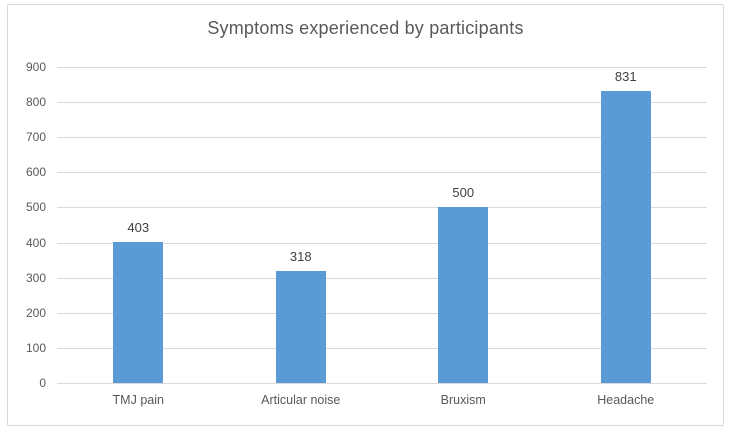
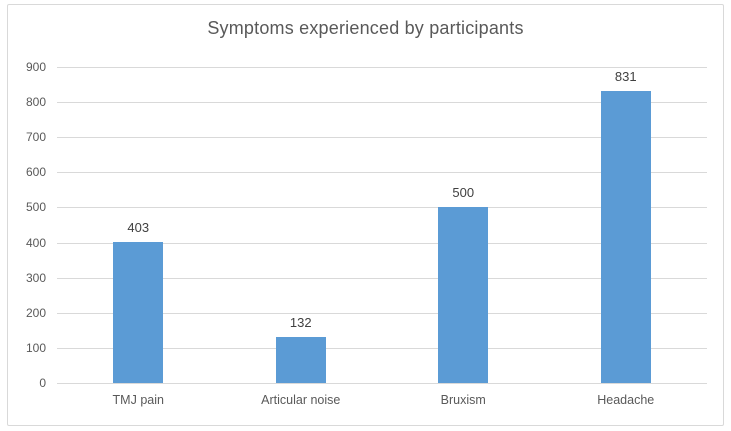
Articular noise: 318 -> 132
